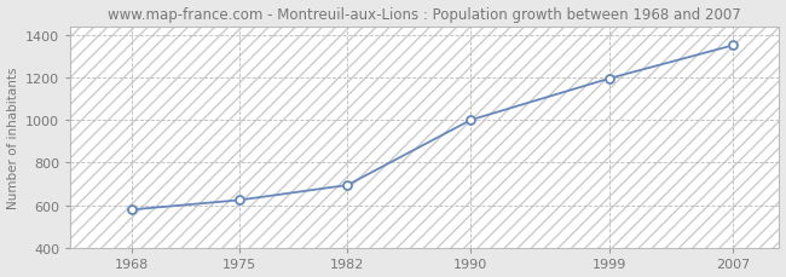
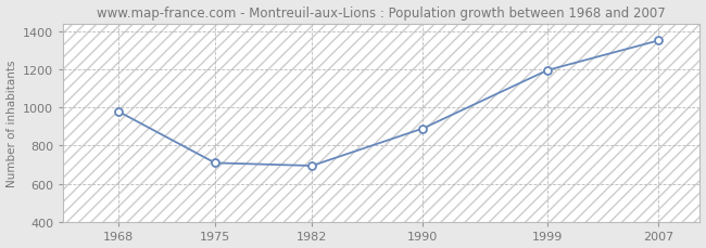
1968: 580 -> 980
1975: 620 -> 710
1990: 1000 -> 890
